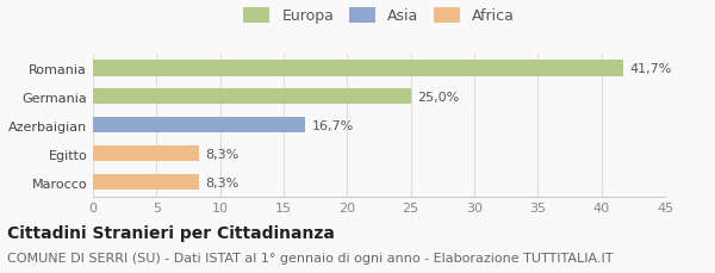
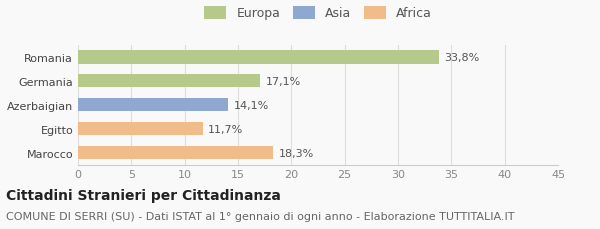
Romania: 41,7% -> 33,8%
Germania: 25,0% -> 17,1%
Azerbaigian: 16,7% -> 14,1%
Egitto: 8,3% -> 11,7%
Marocco: 8,3% -> 18,3%
